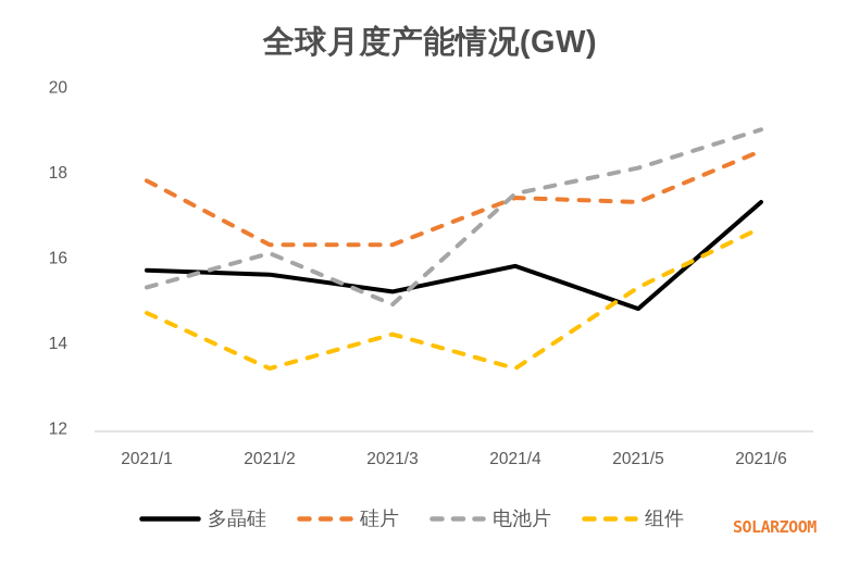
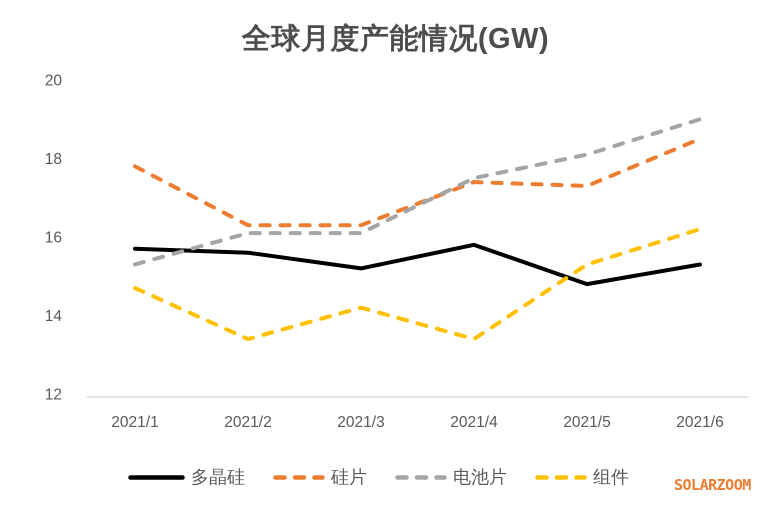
电池片/2021/3: 14.9 -> 16.1
多晶硅/2021/6: 17.3 -> 15.3
组件/2021/6: 16.7 -> 16.2
